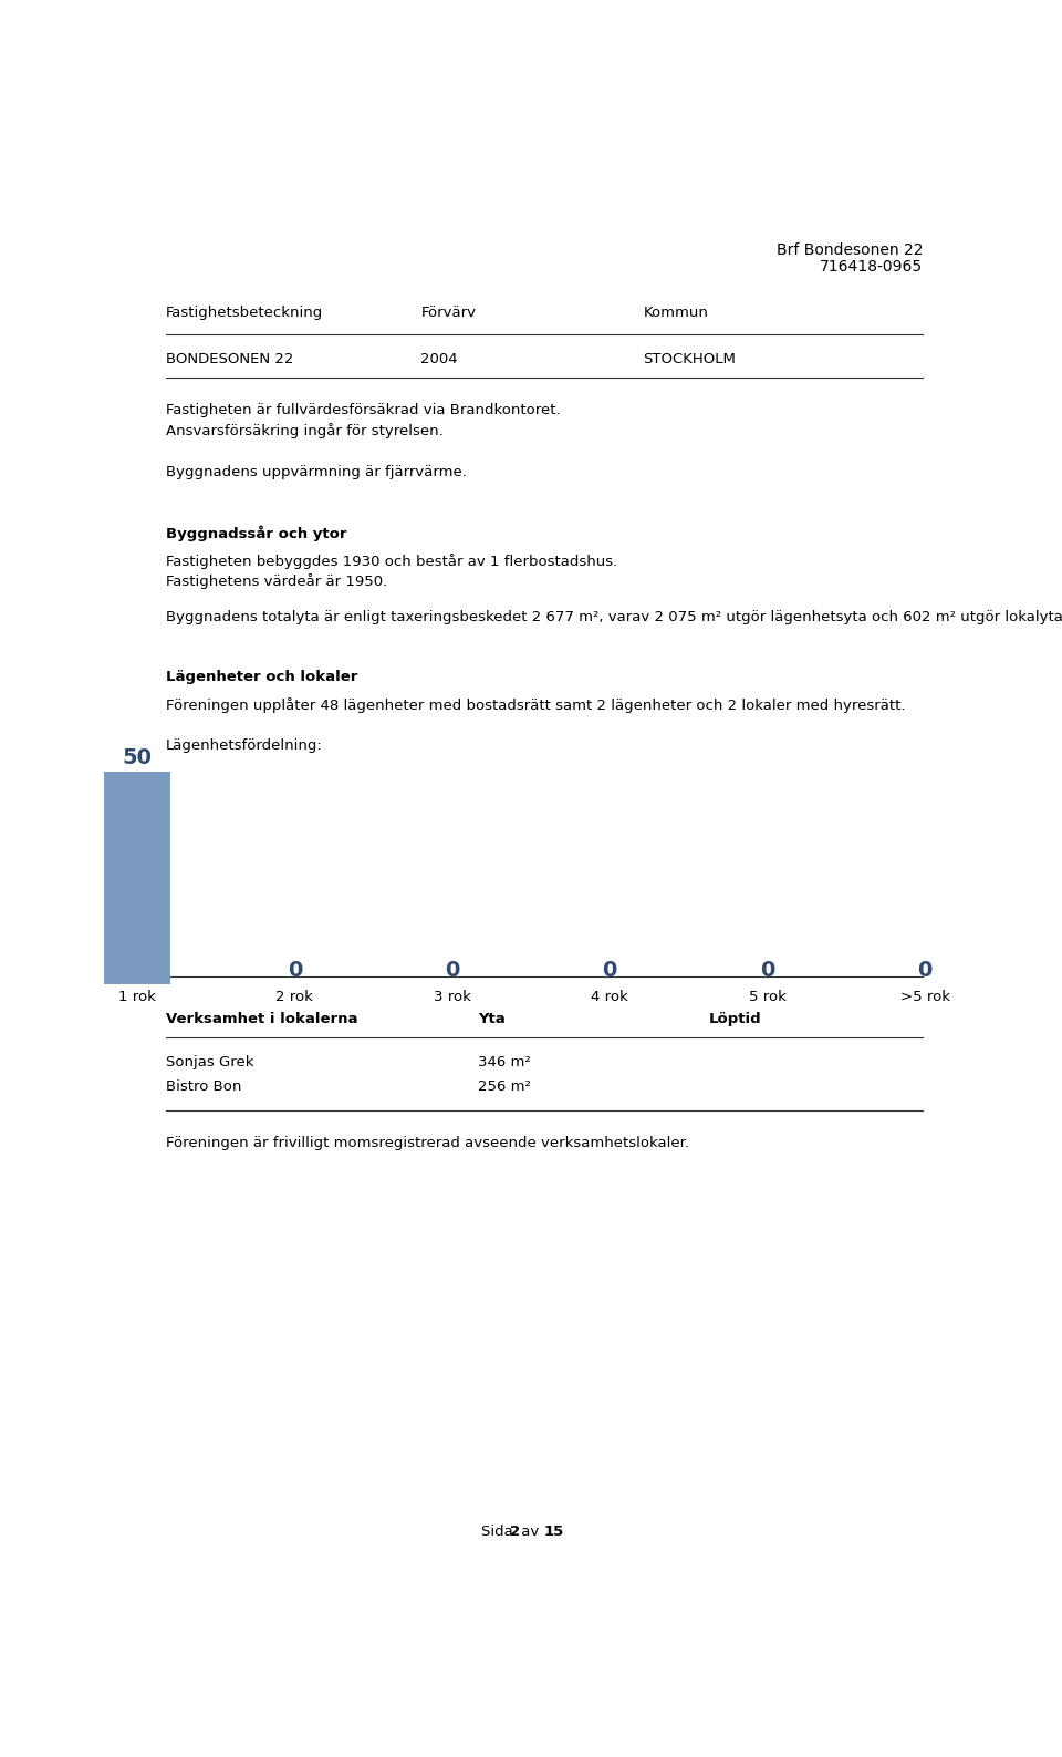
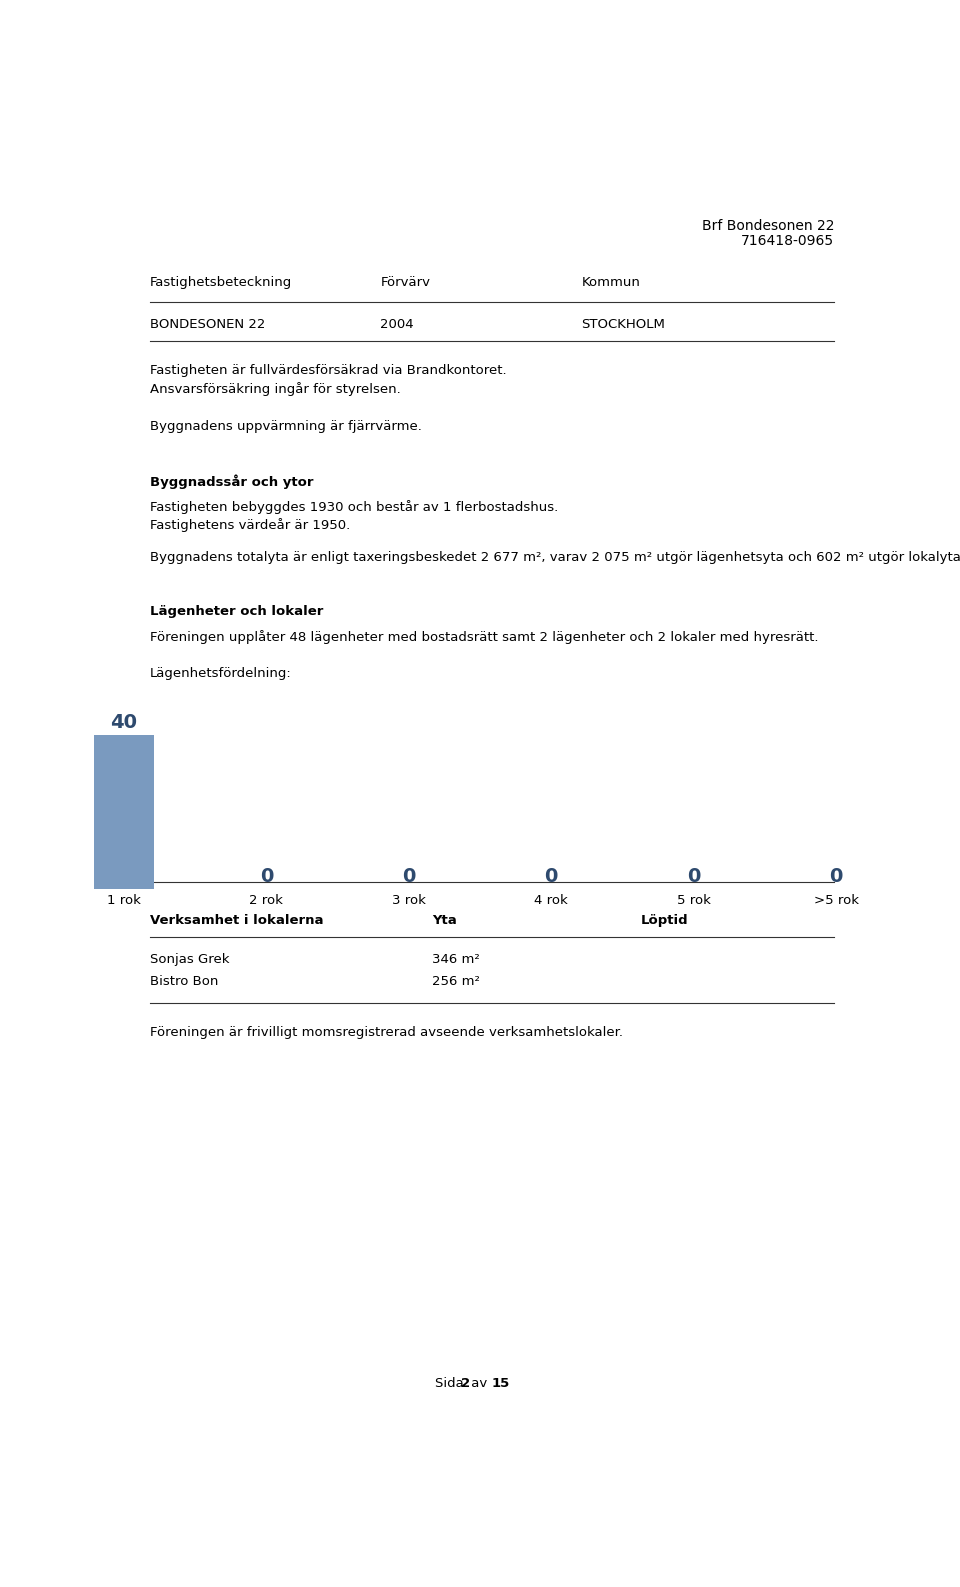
1 rok: 50 -> 40
